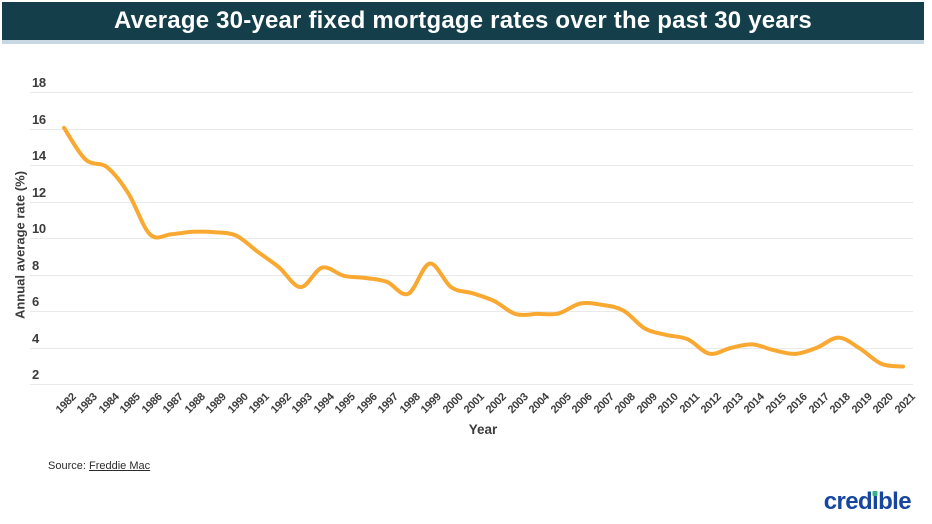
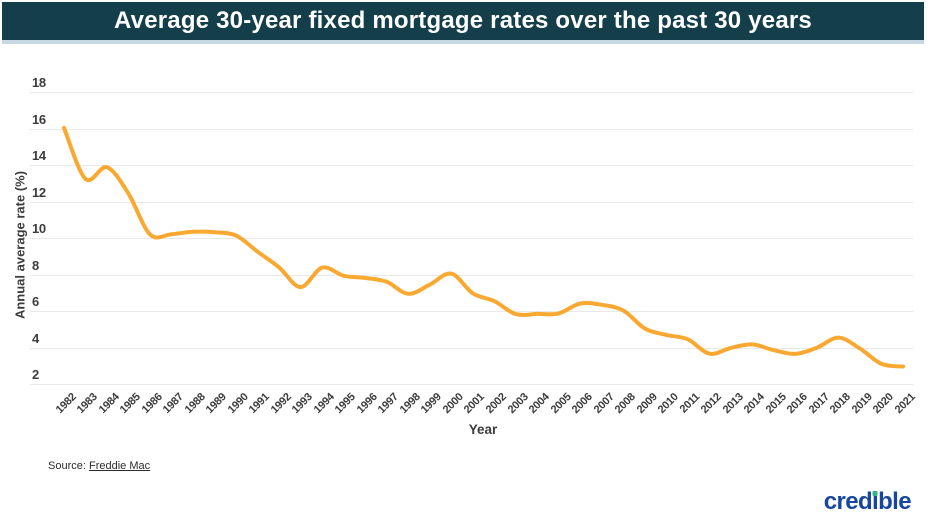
1983: 14.3 -> 13.2
1999: 8.6 -> 7.4
2000: 7.3 -> 8.1
